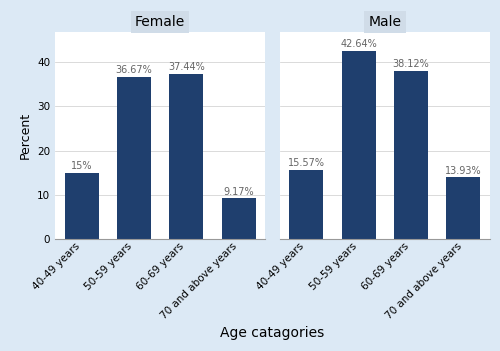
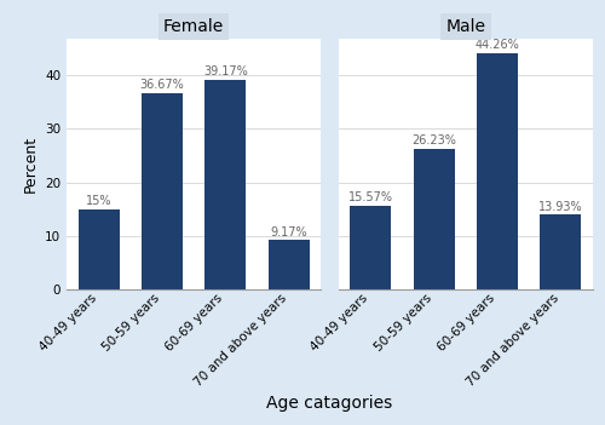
Female/60-69 years: 37.44% -> 39.17%
Male/50-59 years: 42.64% -> 26.23%
Male/60-69 years: 38.12% -> 44.26%
